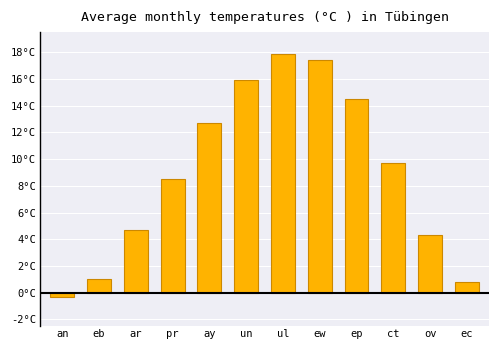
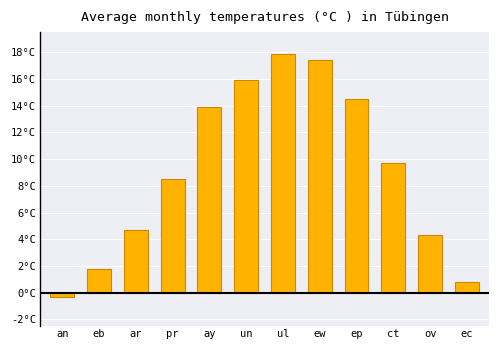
eb: 1.0°C -> 1.8°C
ay: 12.7°C -> 13.9°C
